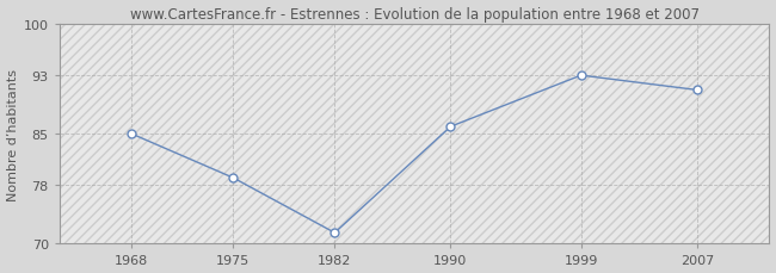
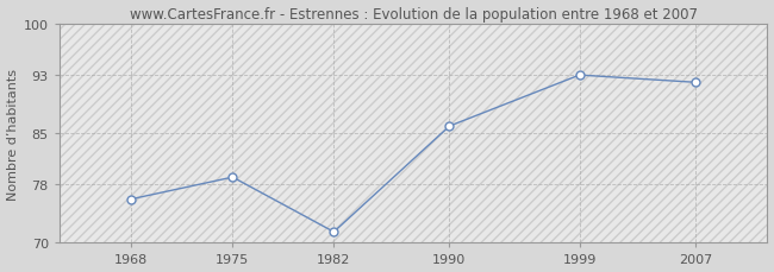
1968: 85.0 -> 76.0
2007: 91.0 -> 92.0
